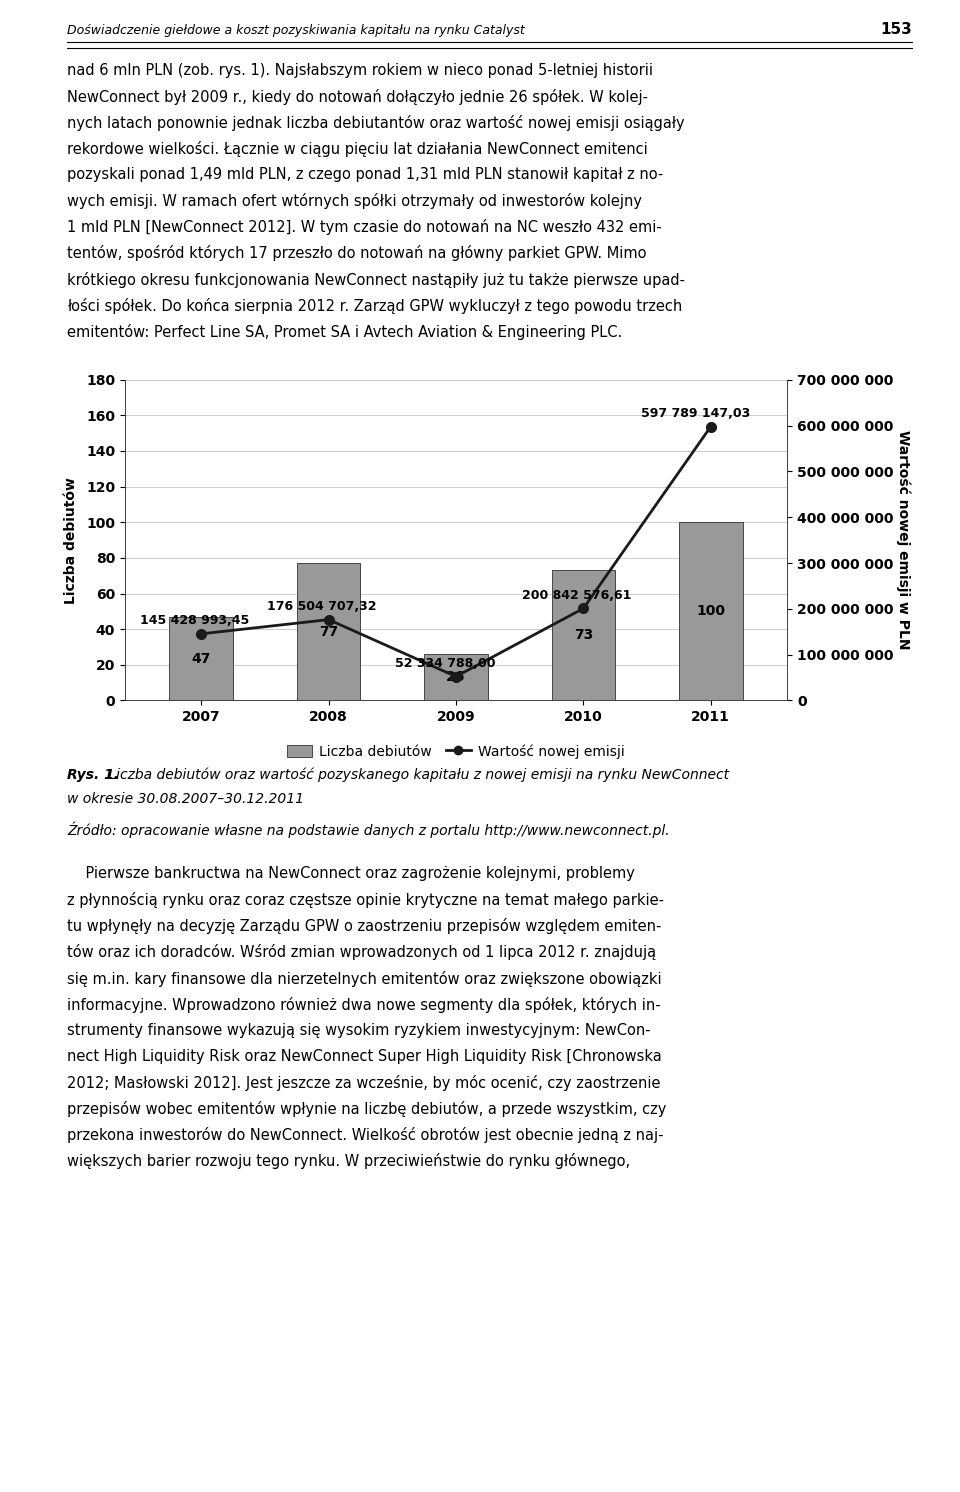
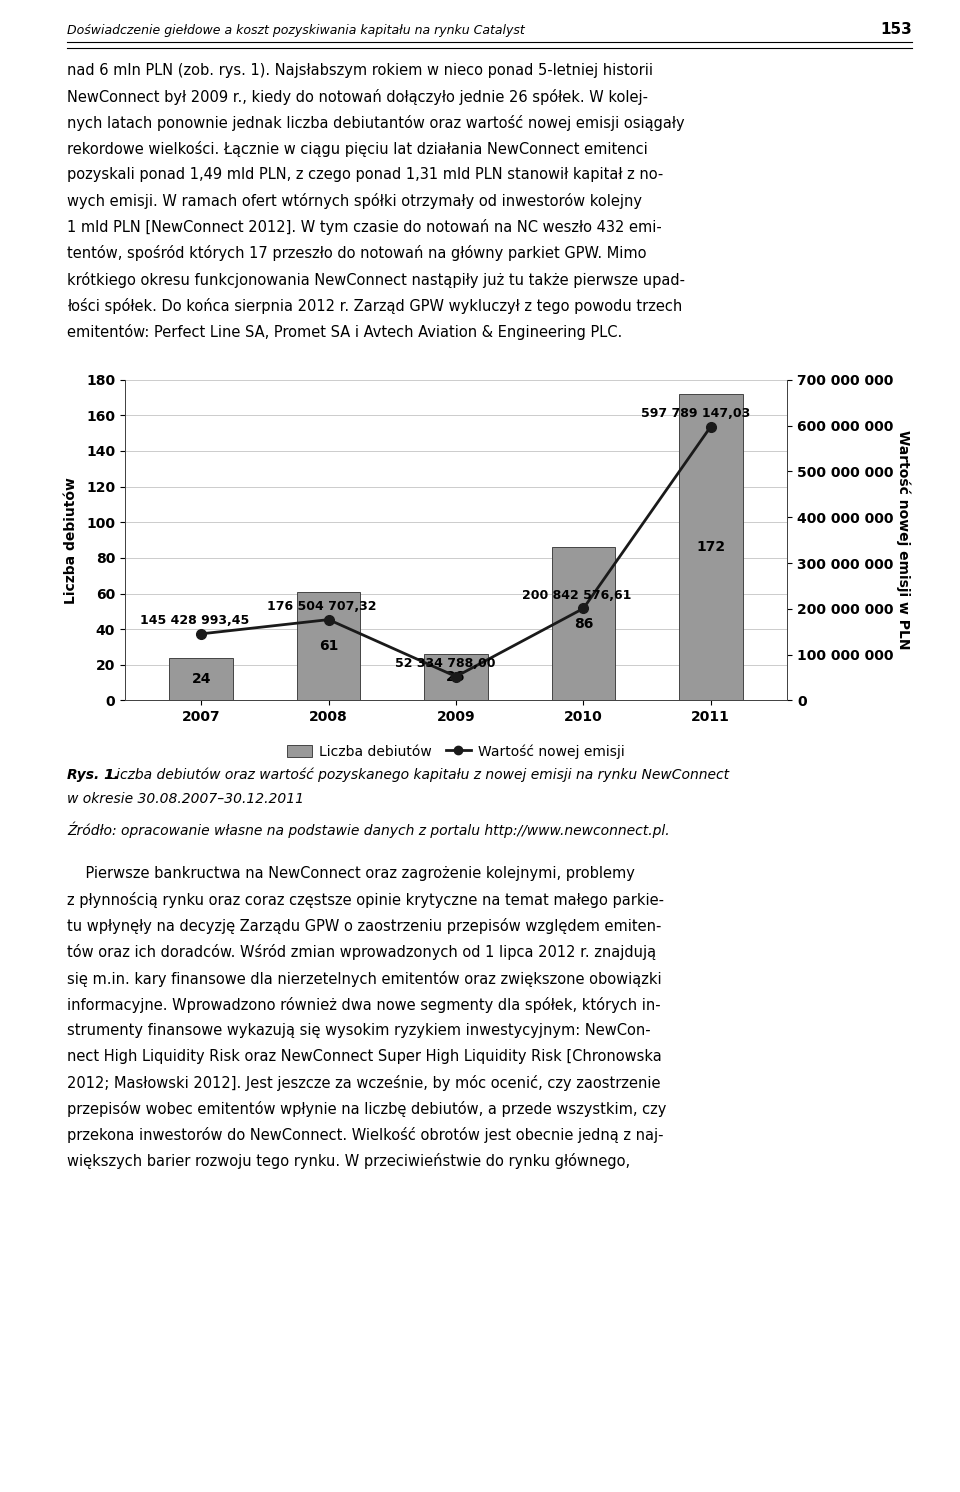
Liczba debiutów/2007: 47 -> 24
Liczba debiutów/2008: 77 -> 61
Liczba debiutów/2010: 73 -> 86
Liczba debiutów/2011: 100 -> 172
